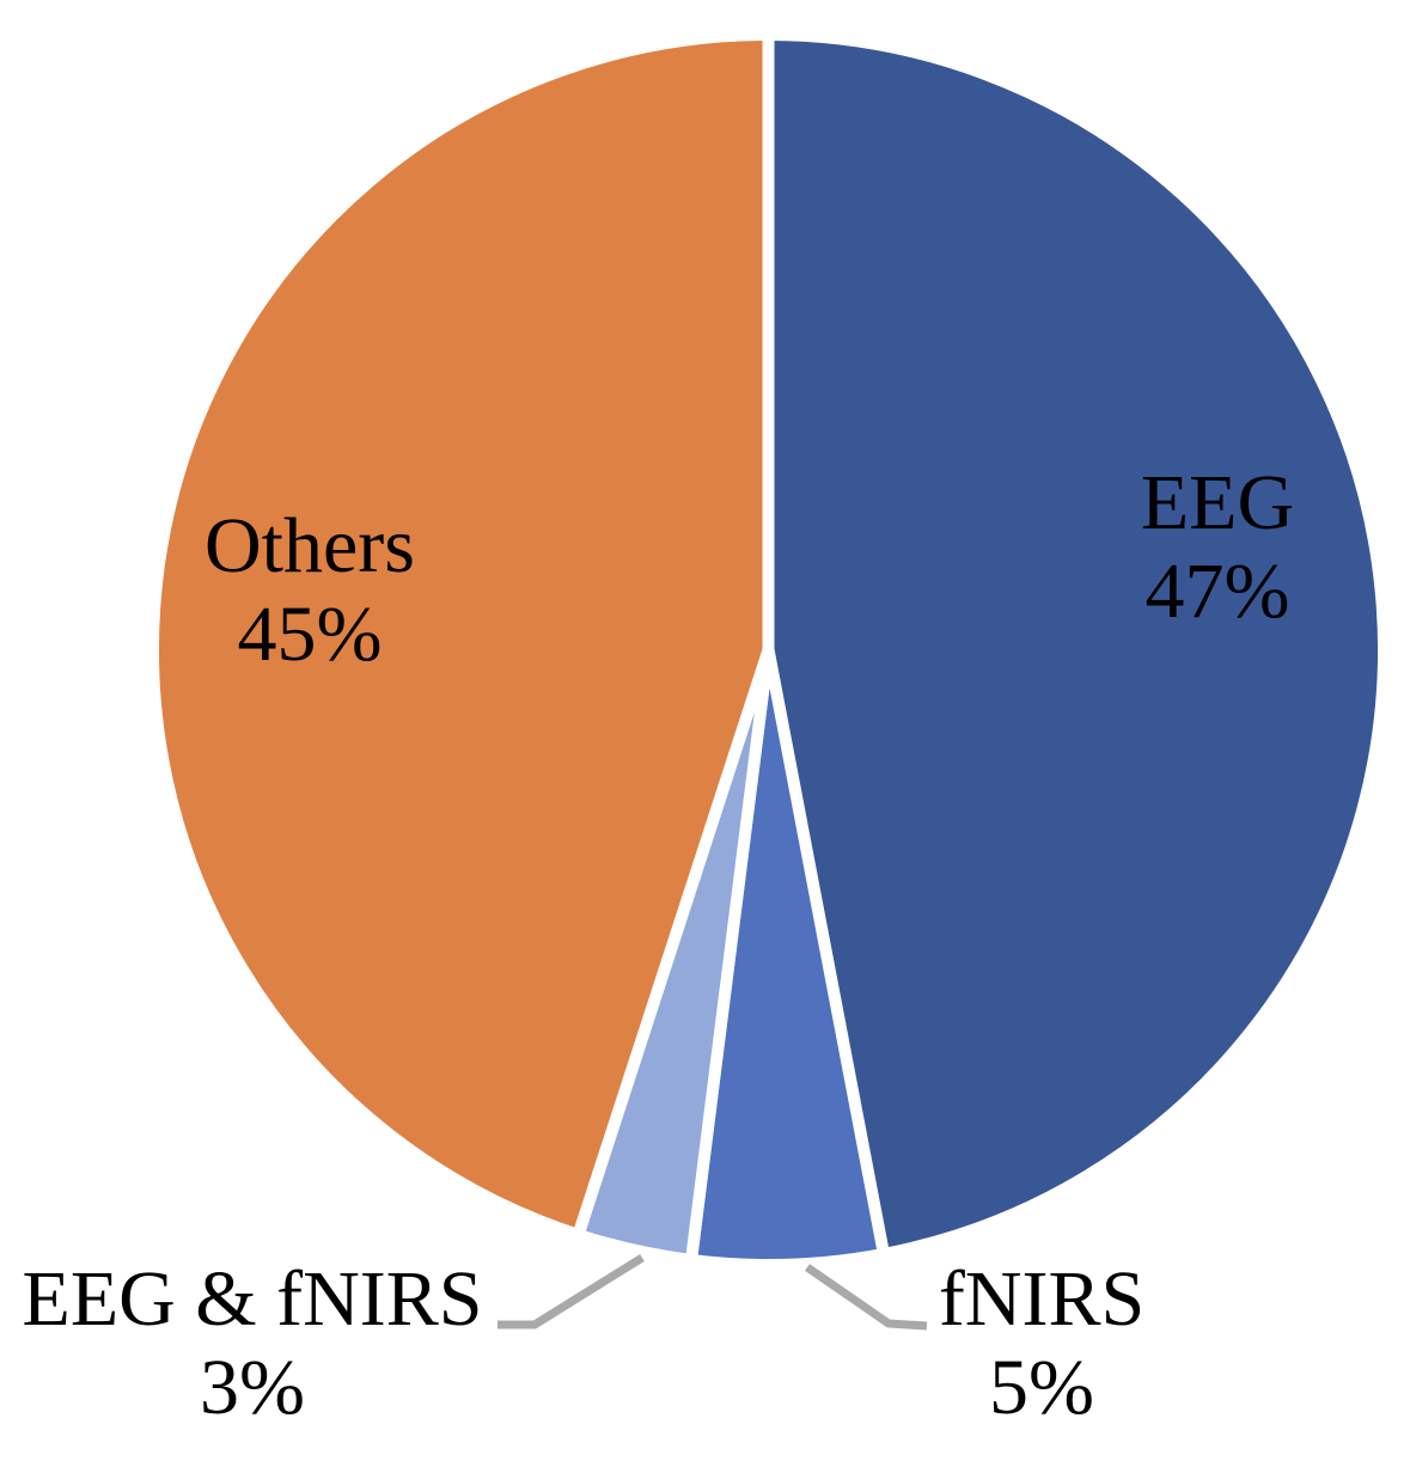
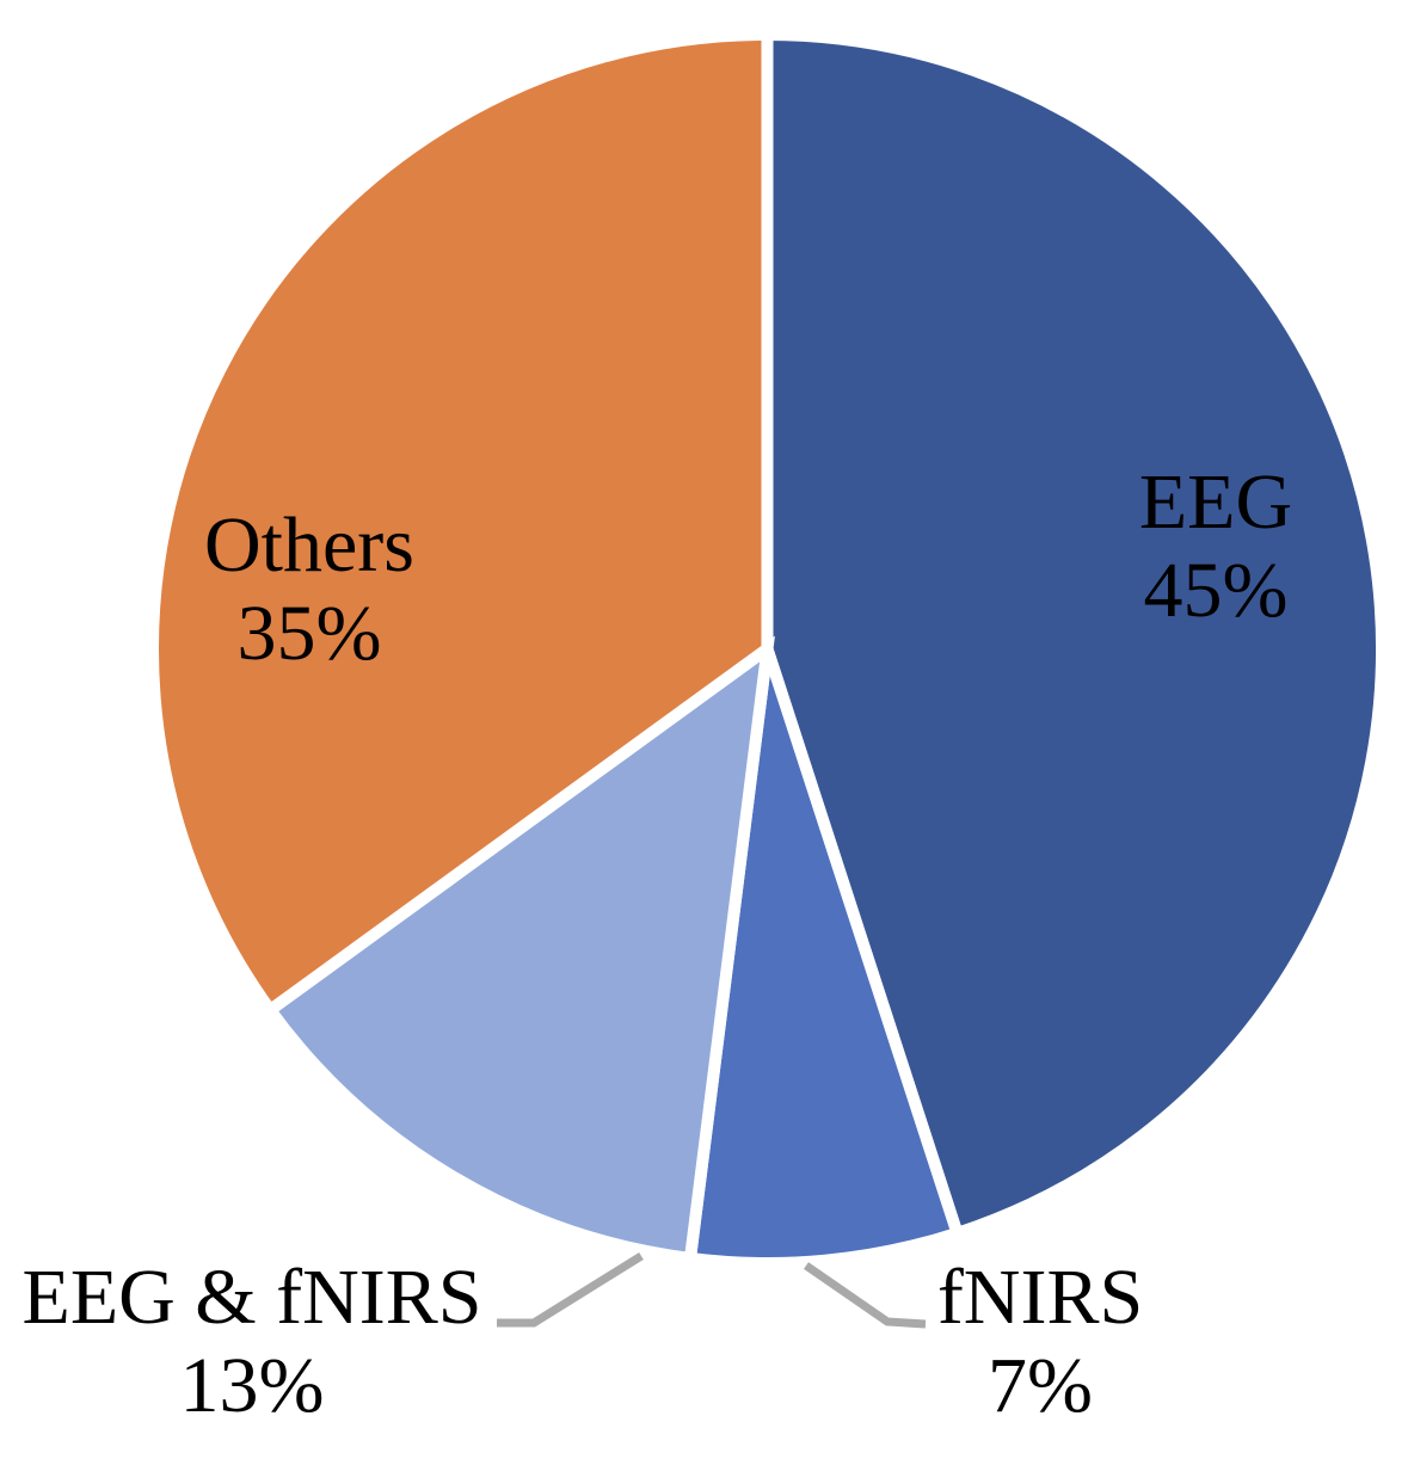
EEG: 47% -> 45%
fNIRS: 5% -> 7%
EEG & fNIRS: 3% -> 13%
Others: 45% -> 35%
